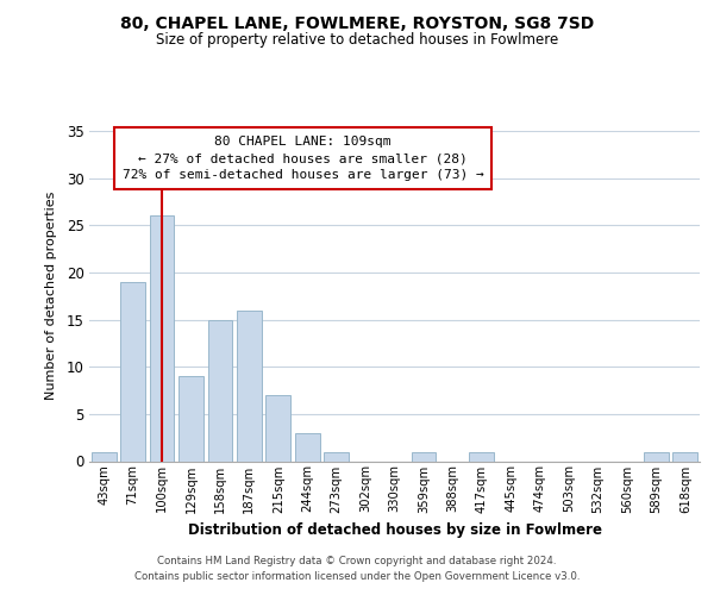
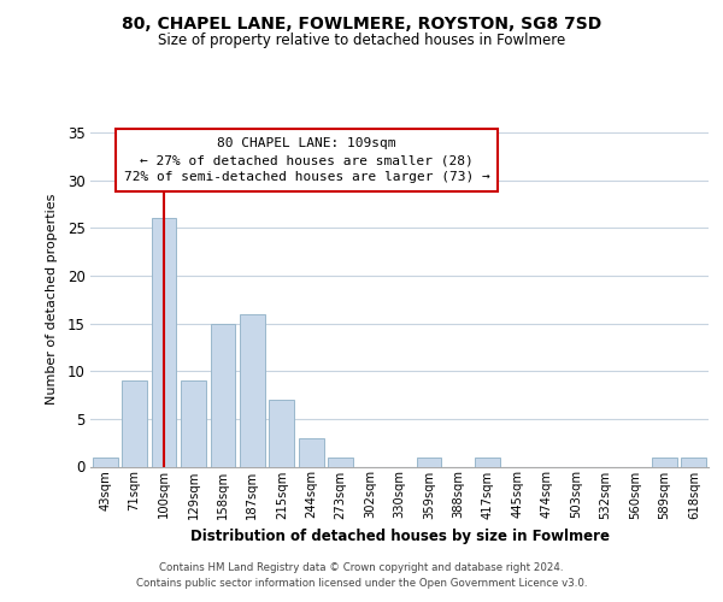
71sqm: 19 -> 9
